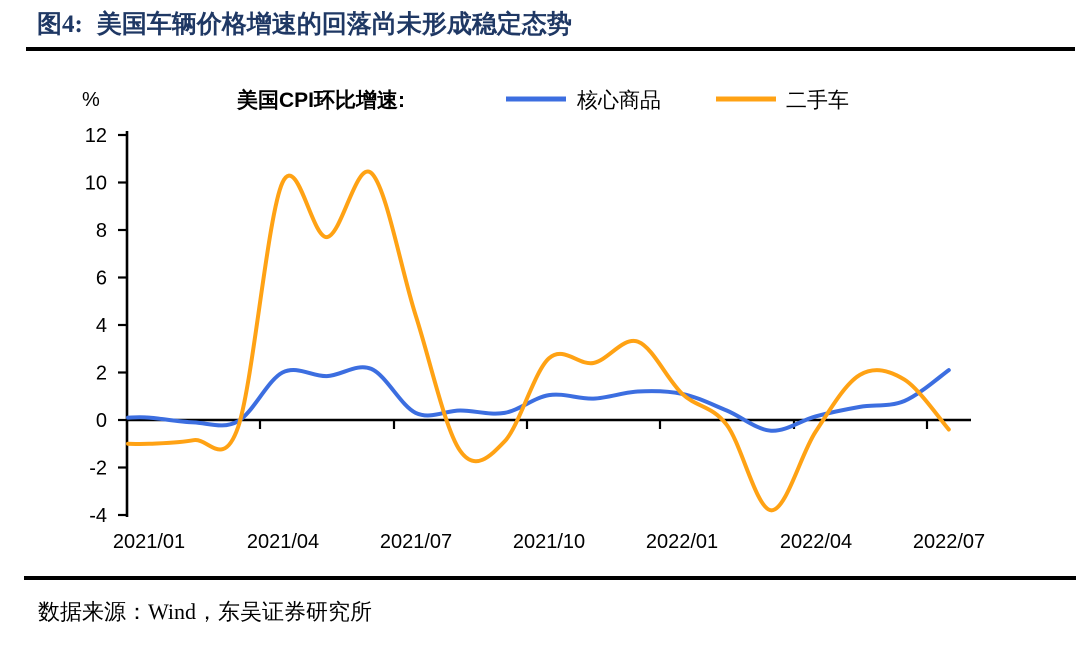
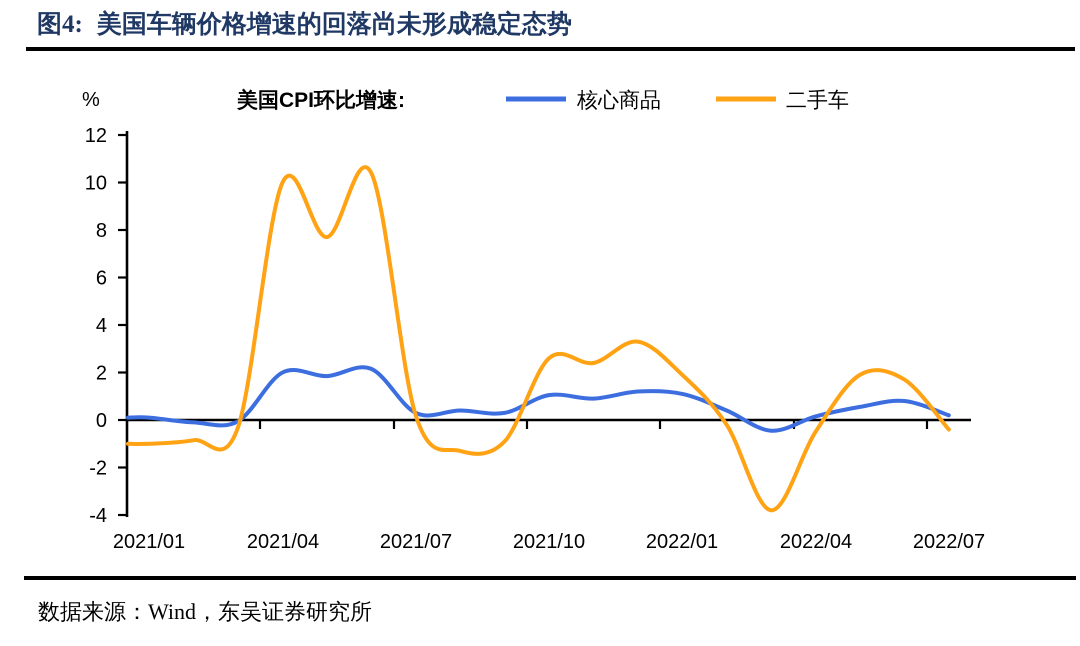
二手车/2021/07: 4.4 -> 0.2
二手车/2022/01: 1.1 -> 1.9
核心商品/2022/07: 2.1 -> 0.2
